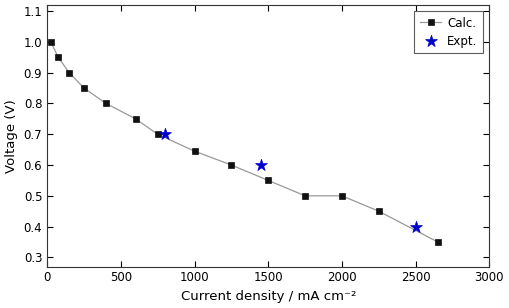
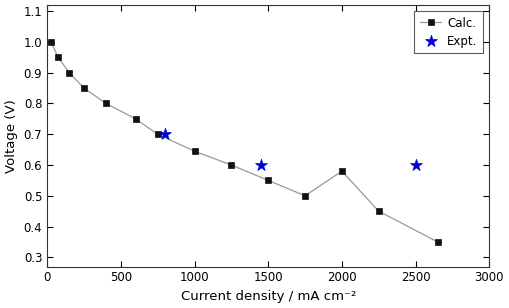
Calc./2000: 0.500 -> 0.580
Expt./2500: 0.4 -> 0.6
